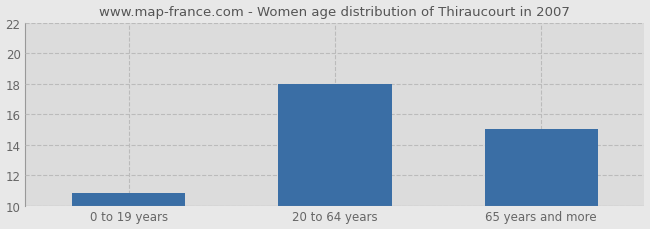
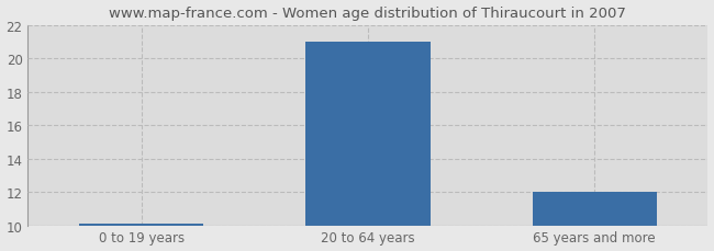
0 to 19 years: 10.8 -> 10.1
20 to 64 years: 18.0 -> 21.0
65 years and more: 15.0 -> 12.0
